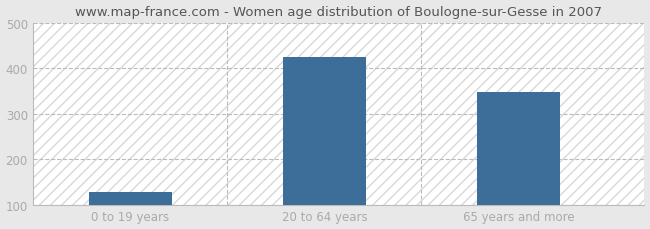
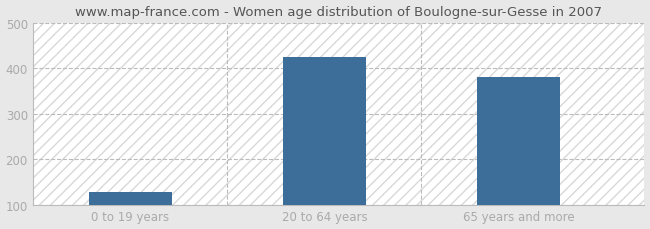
65 years and more: 348 -> 380
